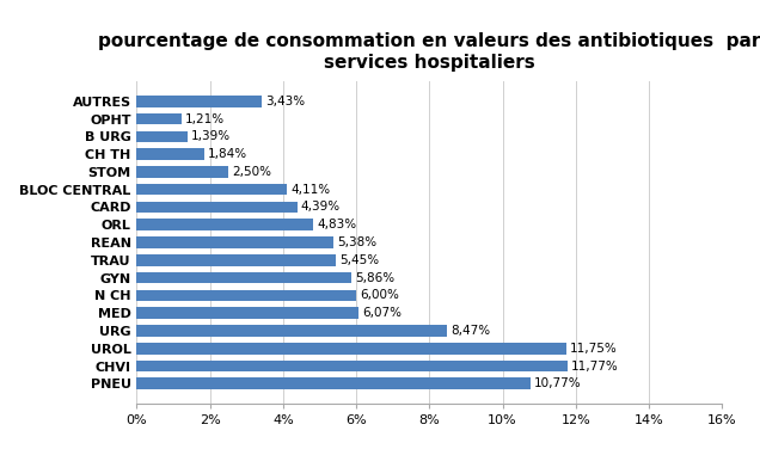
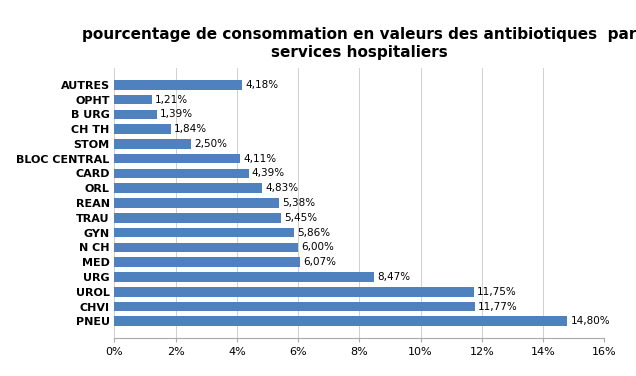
AUTRES: 3,43% -> 4,18%
PNEU: 10,77% -> 14,80%
